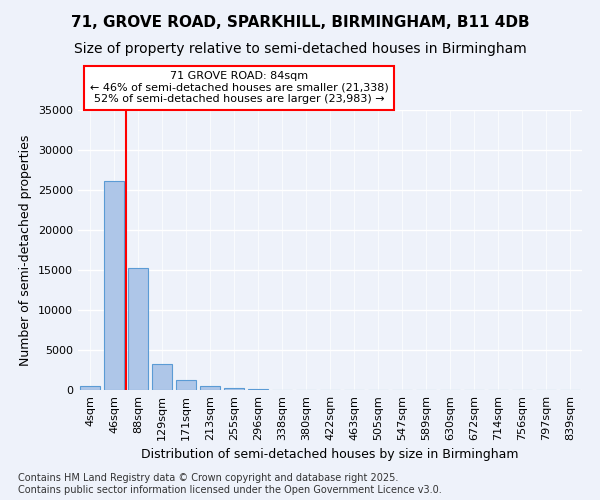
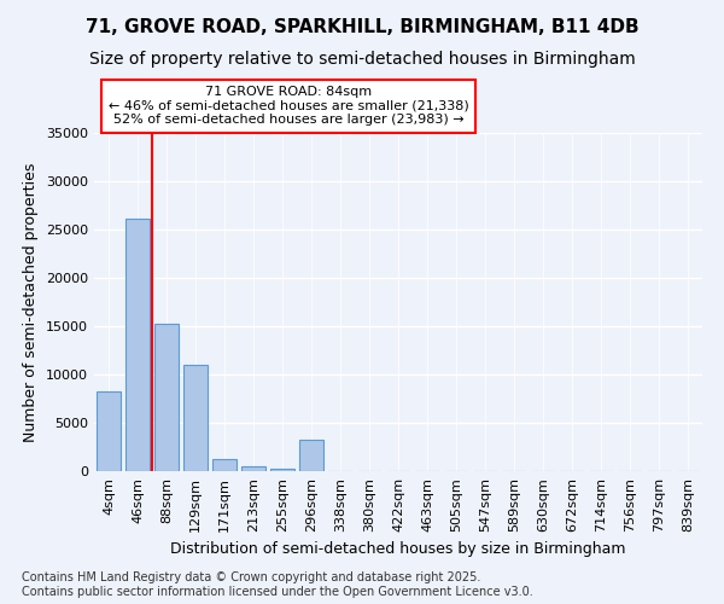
4sqm: 500 -> 8200
129sqm: 3300 -> 11000
296sqm: 100 -> 3200
